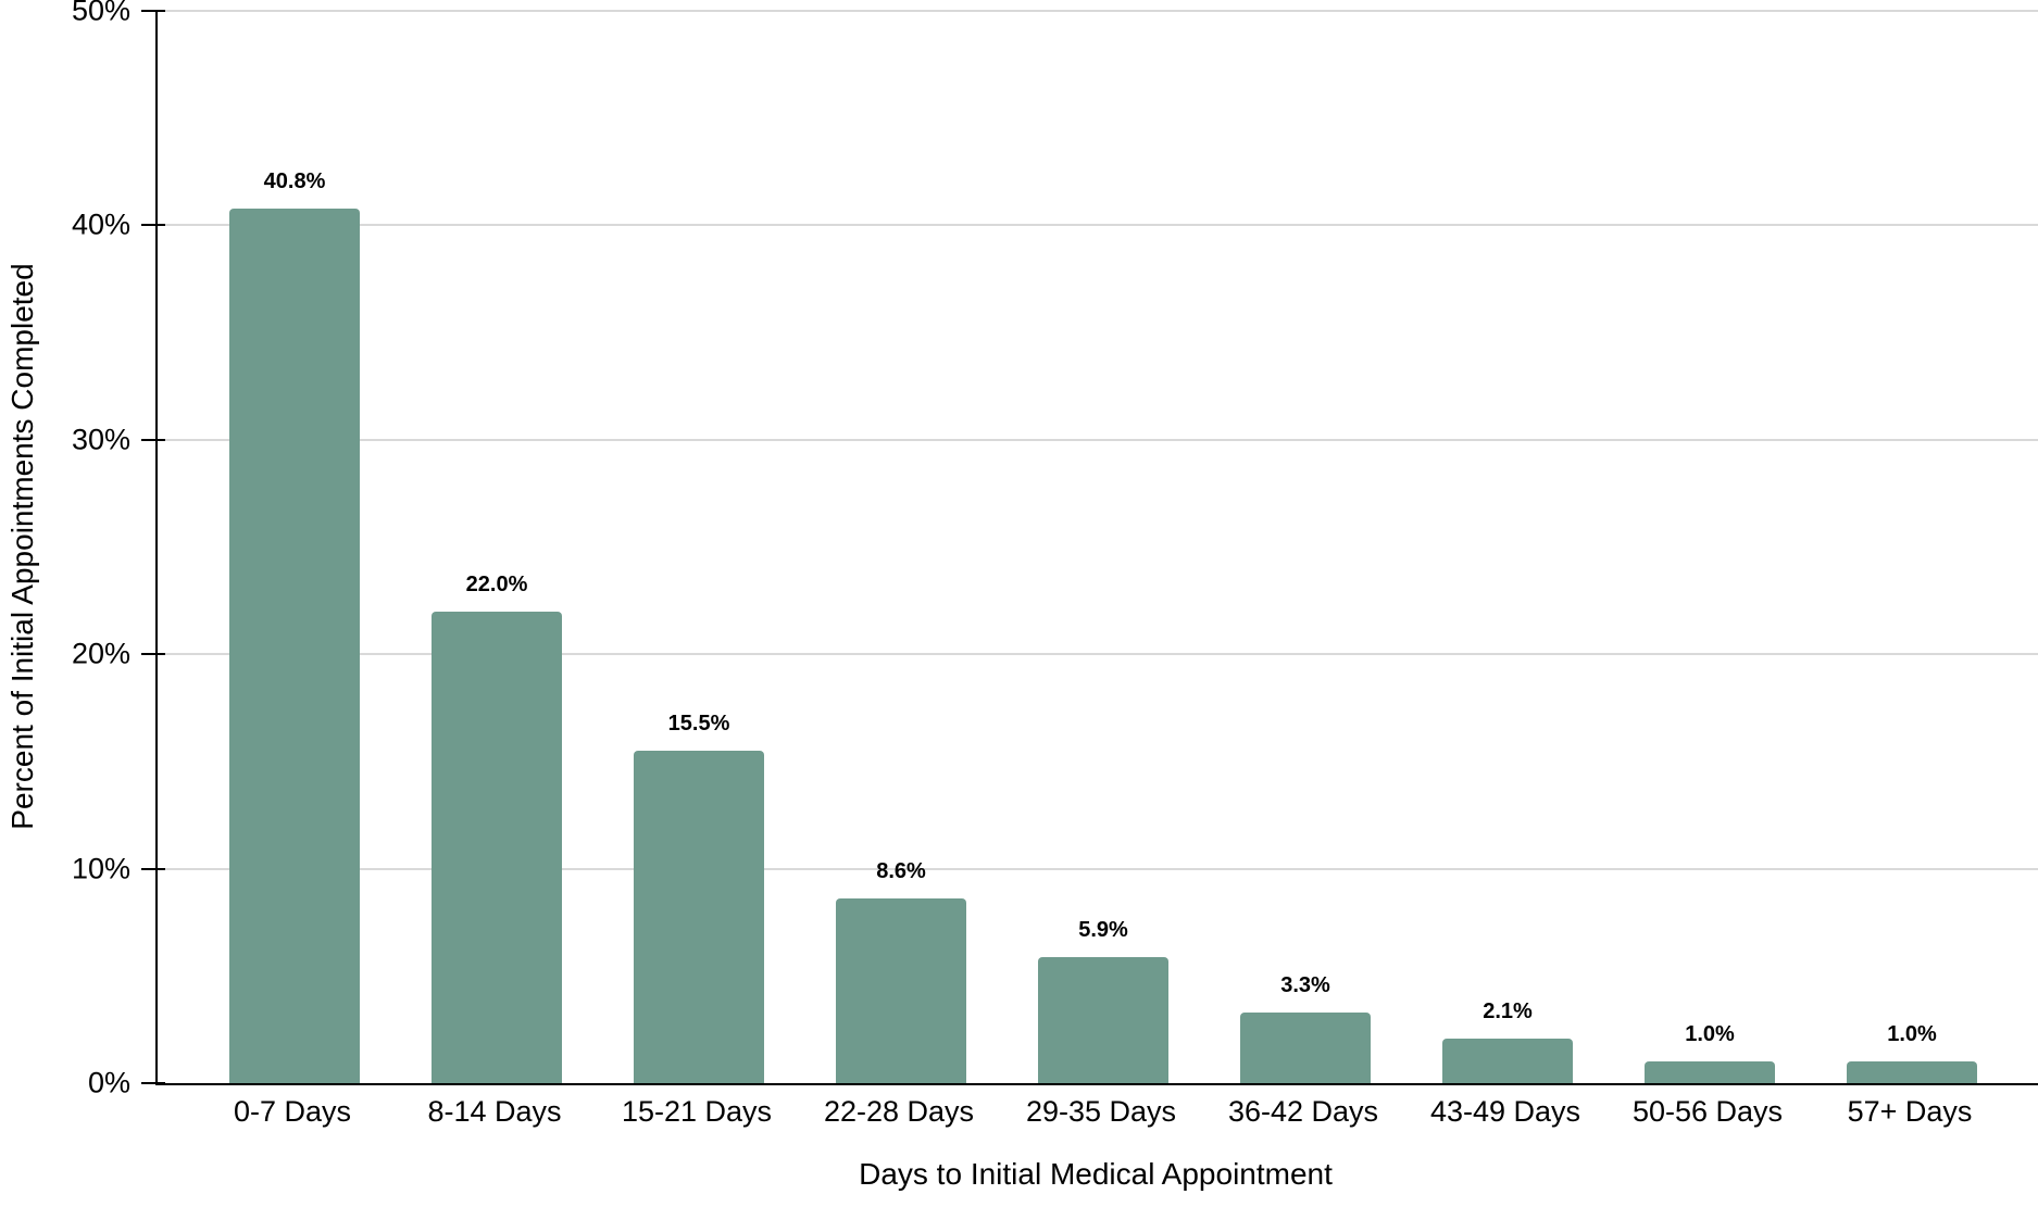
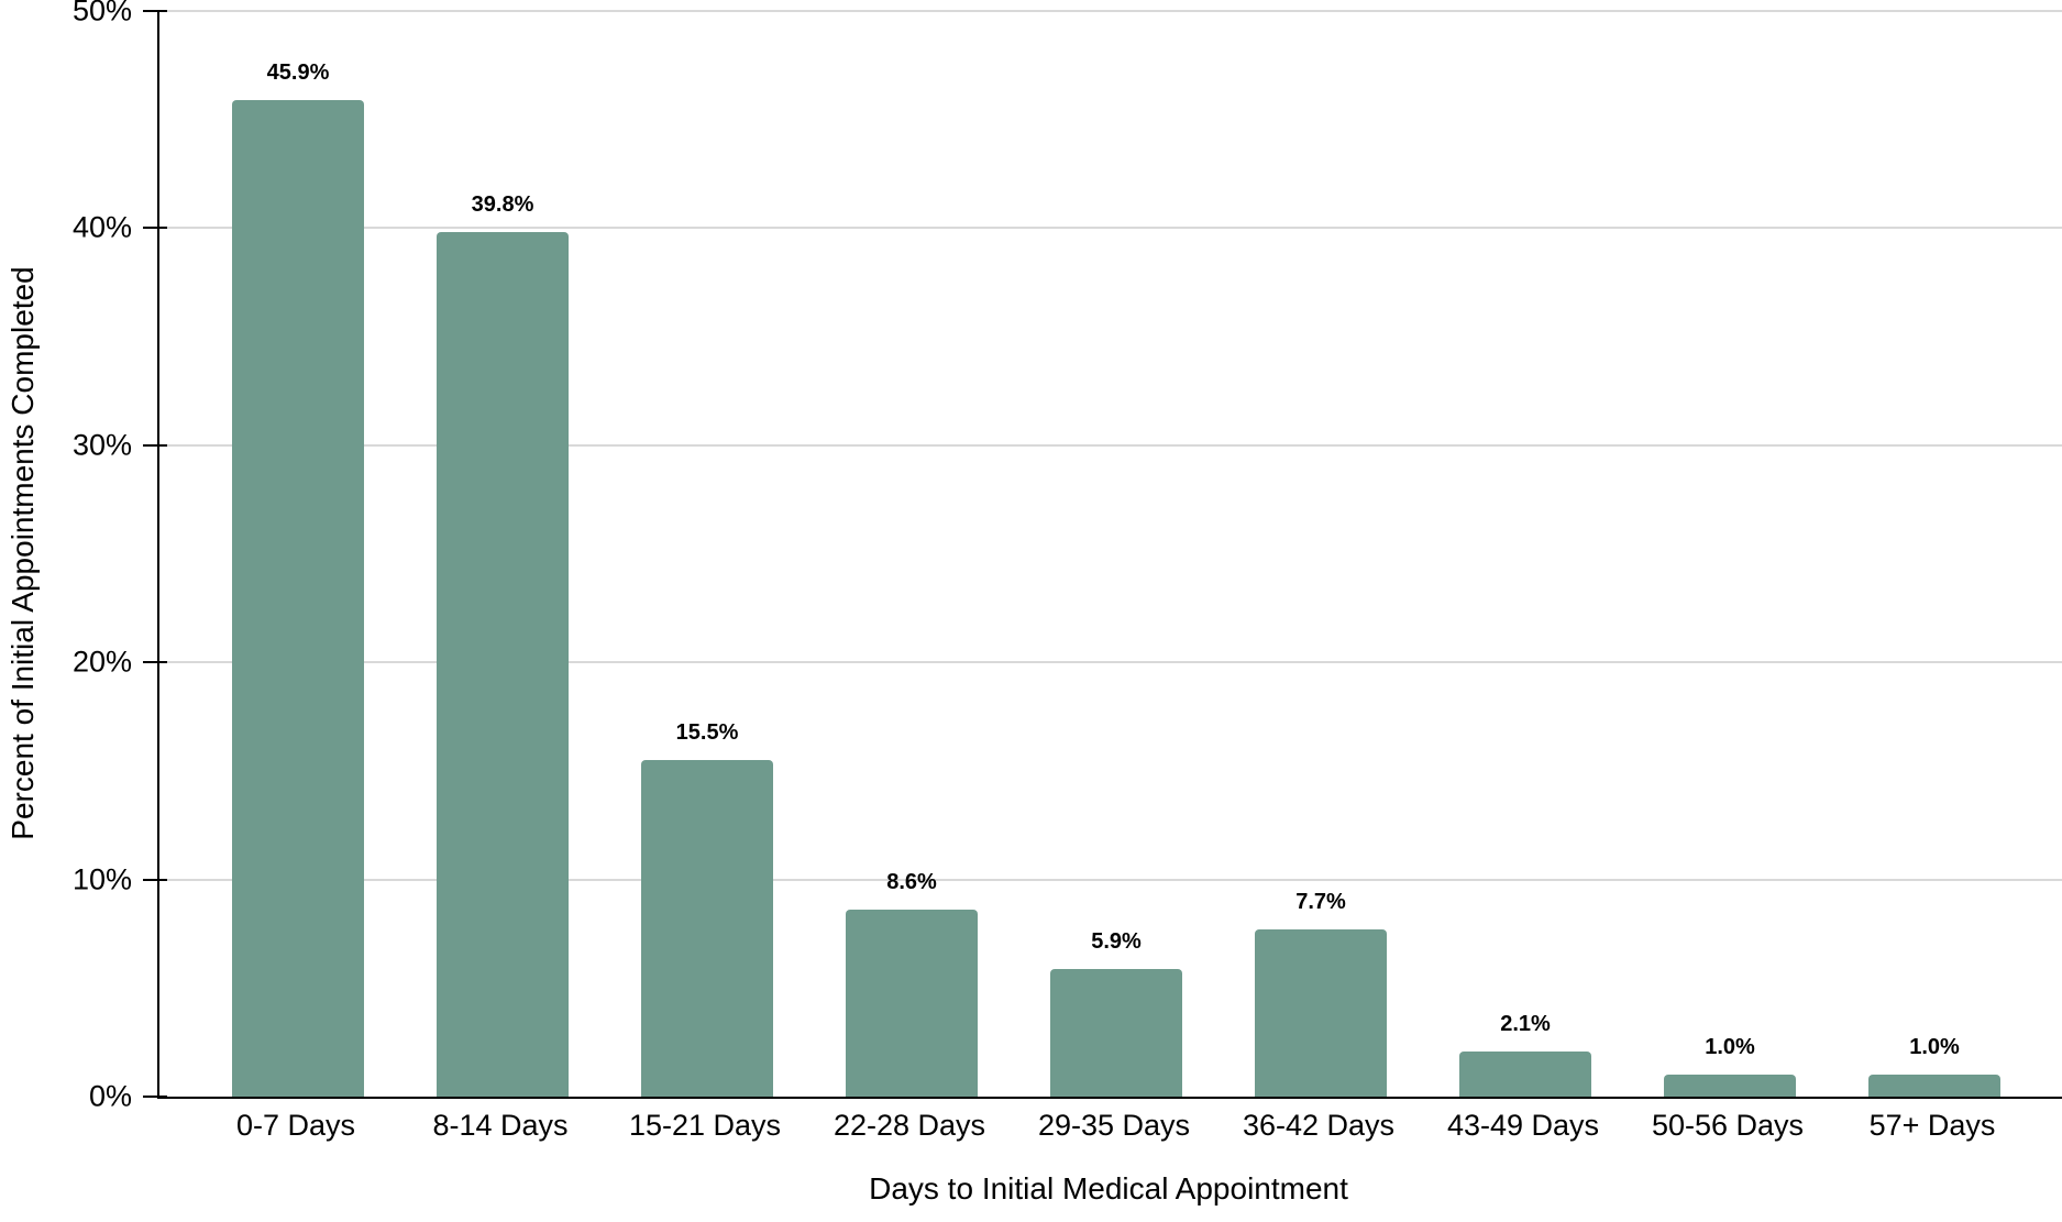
0-7 Days: 40.8% -> 45.9%
8-14 Days: 22.0% -> 39.8%
36-42 Days: 3.3% -> 7.7%
